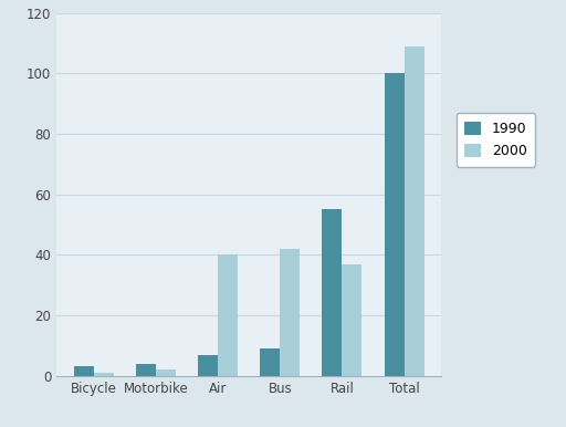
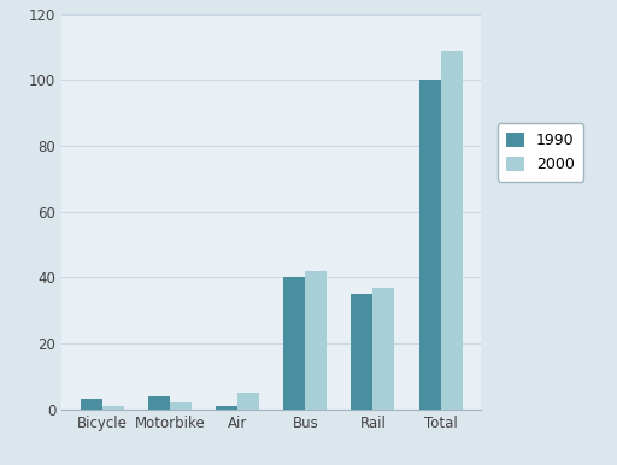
1990/Air: 7 -> 1
2000/Air: 40 -> 5
1990/Bus: 9 -> 40
1990/Rail: 55 -> 35
